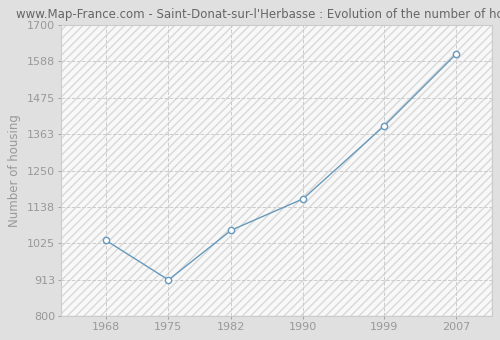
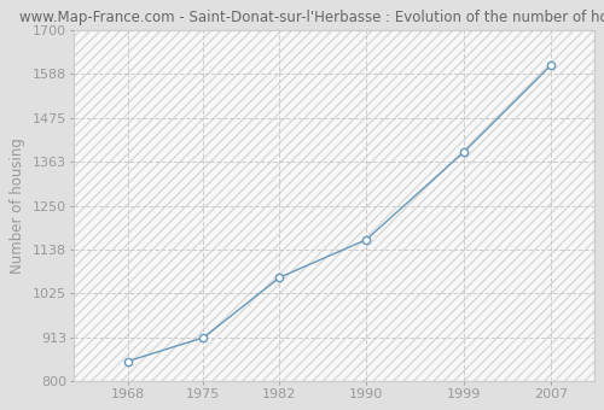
1968: 1035 -> 851
